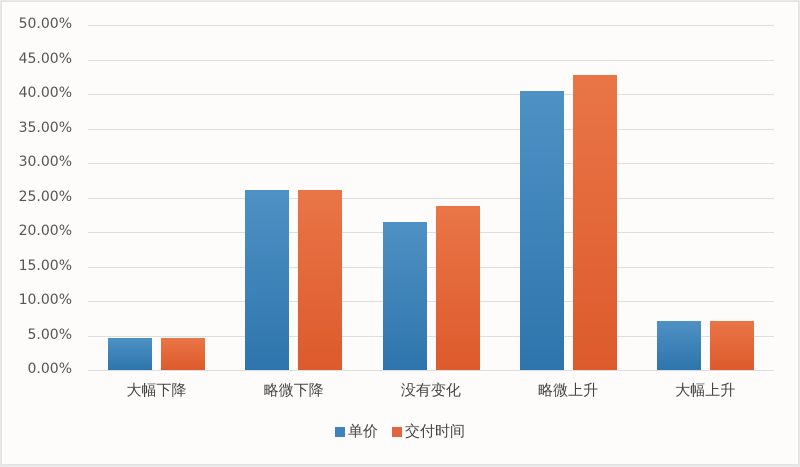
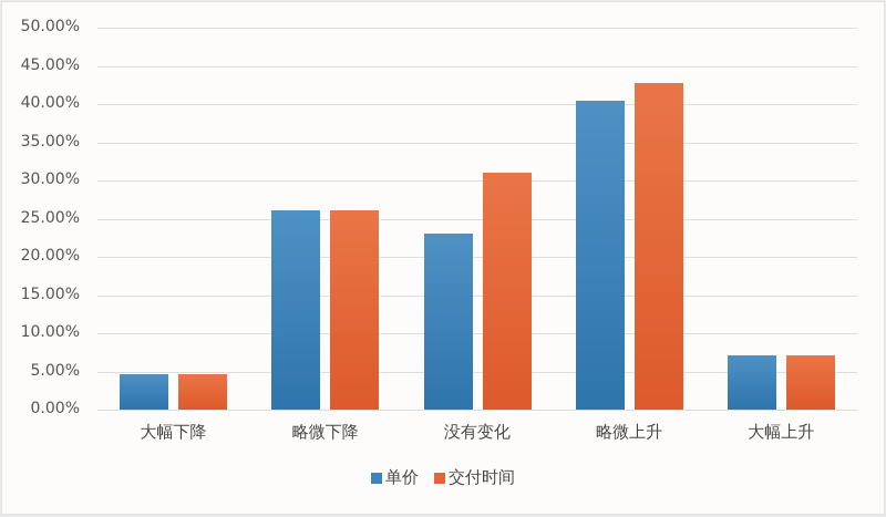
单价/没有变化: 21% -> 23%
交付时间/没有变化: 24% -> 31%
